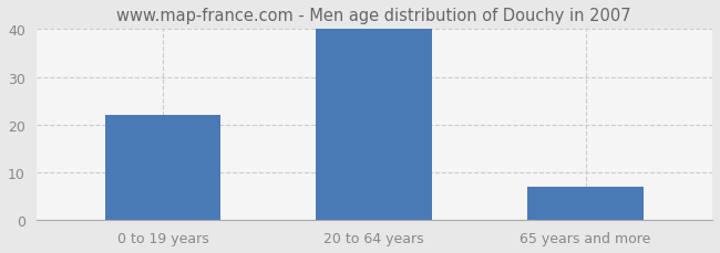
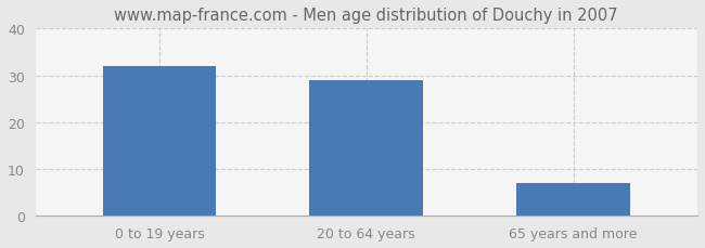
0 to 19 years: 22 -> 32
20 to 64 years: 40 -> 29
